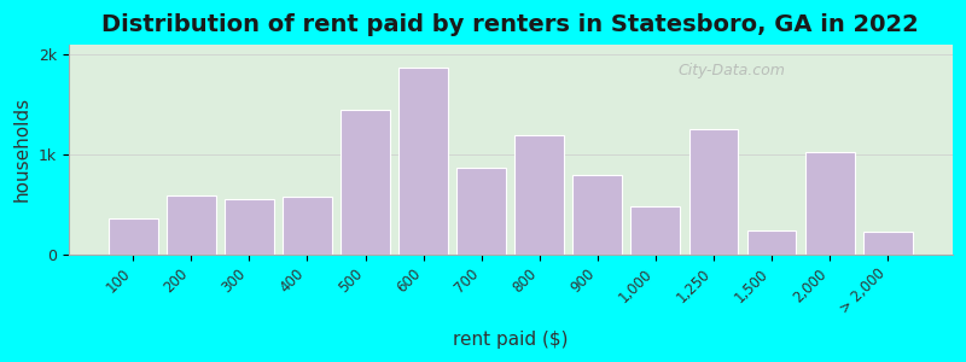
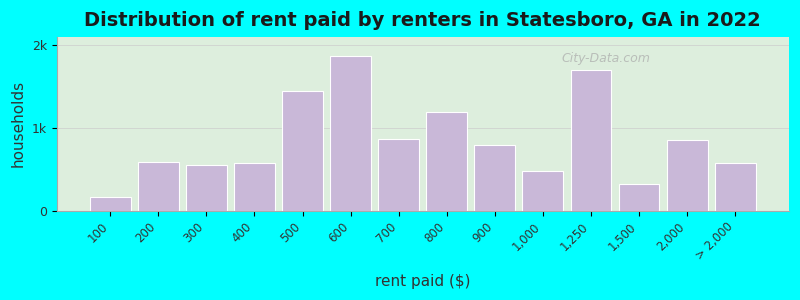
100: 0.36k -> 0.17k
1,250: 1.26k -> 1.70k
1,500: 0.24k -> 0.32k
2,000: 1.02k -> 0.85k
> 2,000: 0.22k -> 0.58k
